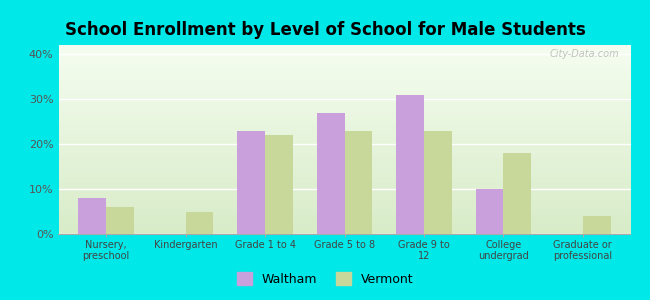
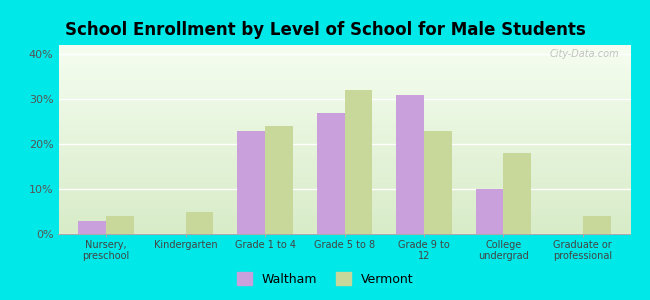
Waltham/Nursery, preschool: 8% -> 3%
Vermont/Nursery, preschool: 6% -> 4%
Vermont/Grade 1 to 4: 22% -> 24%
Vermont/Grade 5 to 8: 23% -> 32%
